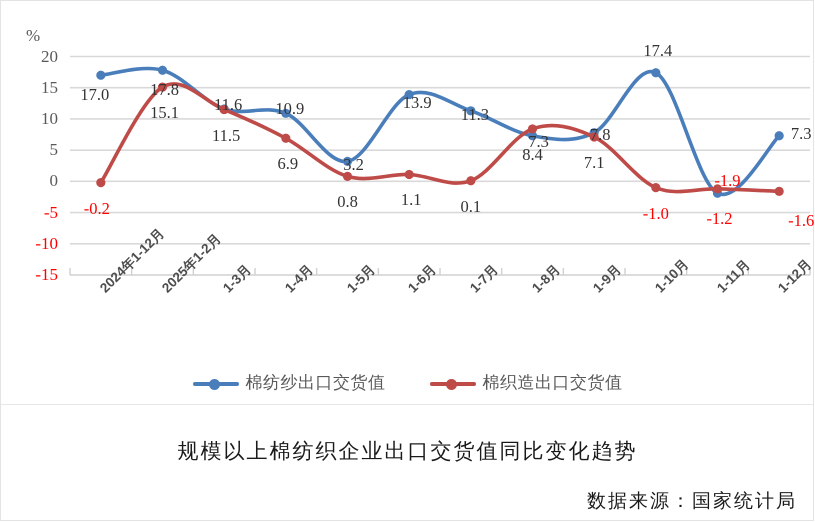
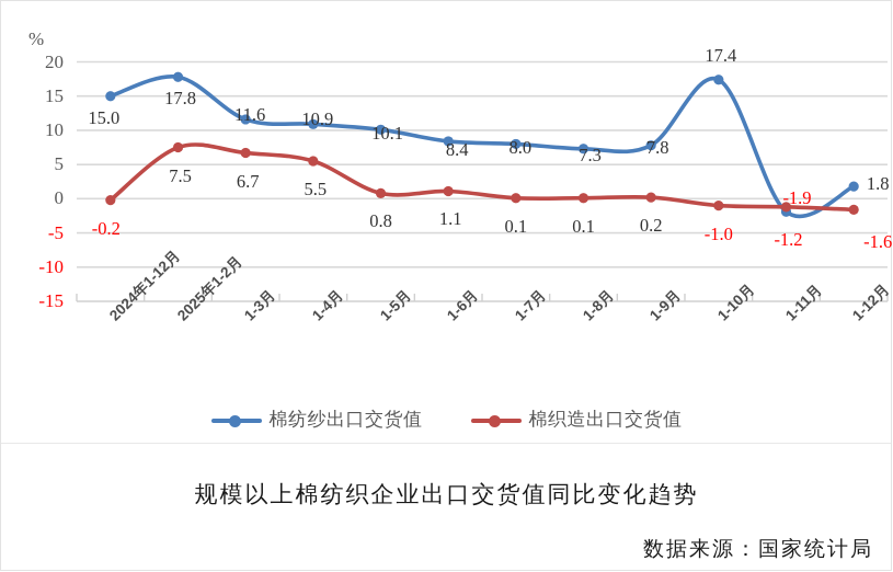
棉纺纱出口交货值/2024年1-12月: 17.0 -> 15.0
棉织造出口交货值/2025年1-2月: 15.1 -> 7.5
棉织造出口交货值/1-3月: 11.5 -> 6.7
棉织造出口交货值/1-4月: 6.9 -> 5.5
棉纺纱出口交货值/1-5月: 3.2 -> 10.1
棉纺纱出口交货值/1-6月: 13.9 -> 8.4
棉纺纱出口交货值/1-7月: 11.3 -> 8.0
棉织造出口交货值/1-8月: 8.4 -> 0.1
棉织造出口交货值/1-9月: 7.1 -> 0.2
棉纺纱出口交货值/1-12月: 7.3 -> 1.8
